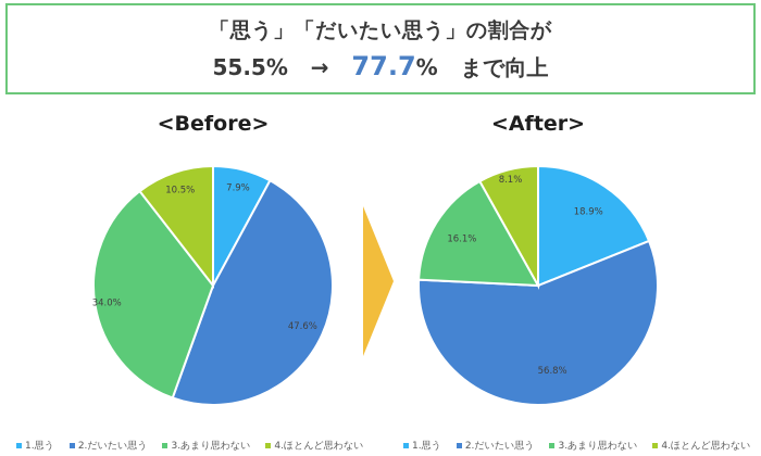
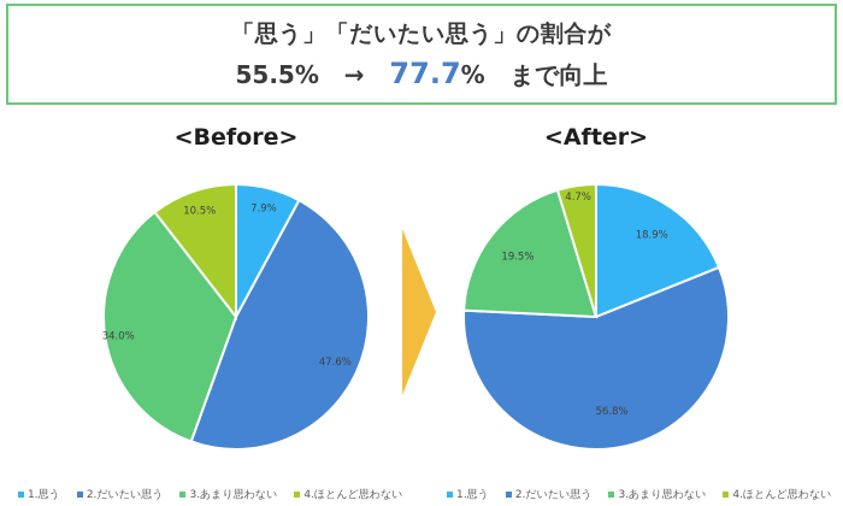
<After>/3.あまり思わない: 16.1% -> 19.5%
<After>/4.ほとんど思わない: 8.1% -> 4.7%
